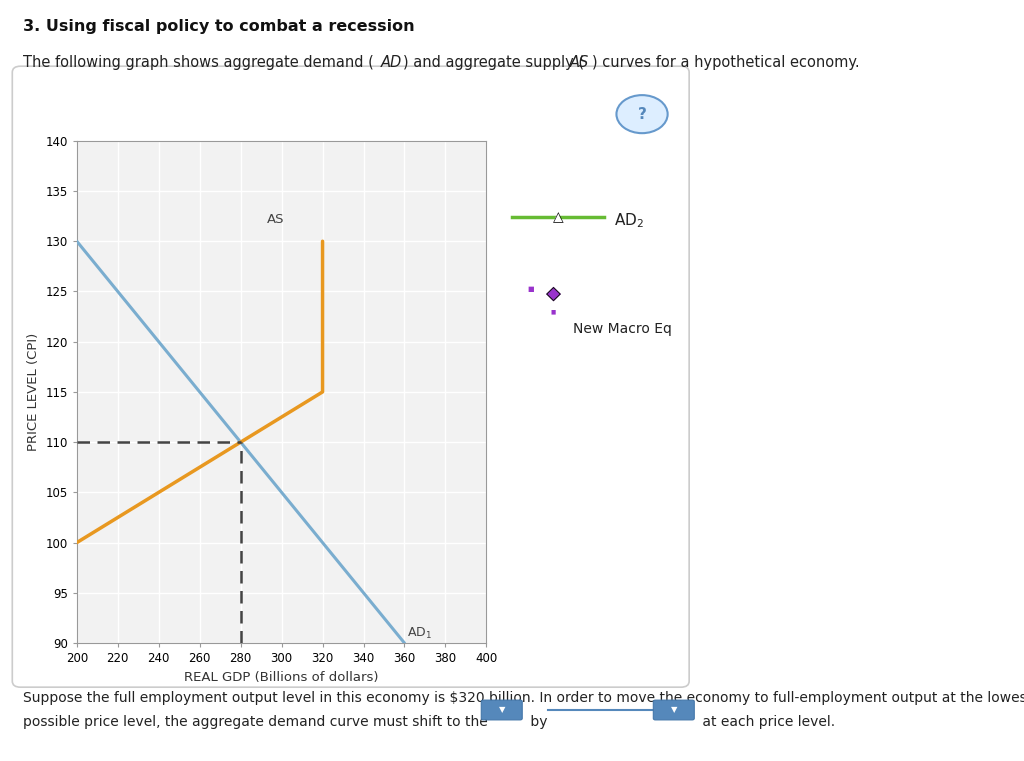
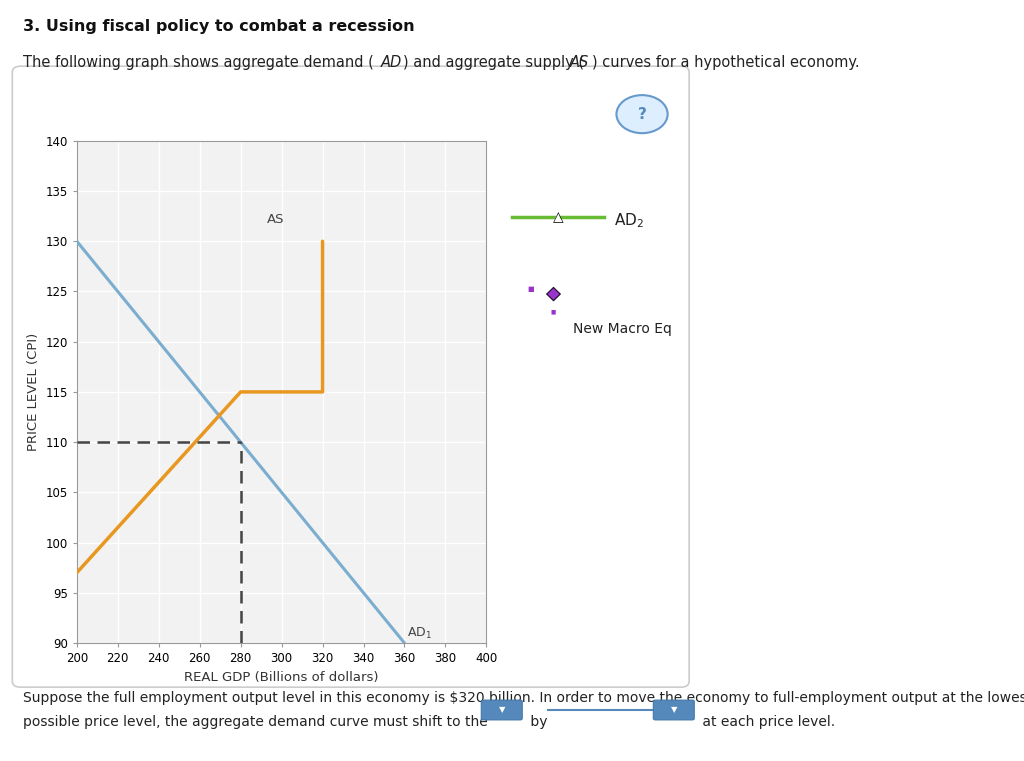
200: 100 -> 97
280: 110 -> 115
